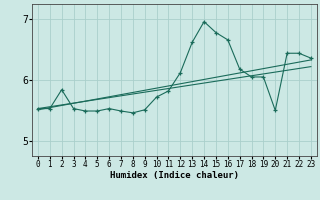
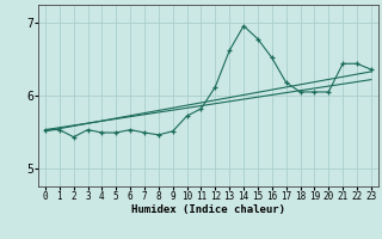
2: 5.84 -> 5.43
16: 6.66 -> 6.52
20: 5.50 -> 6.05
